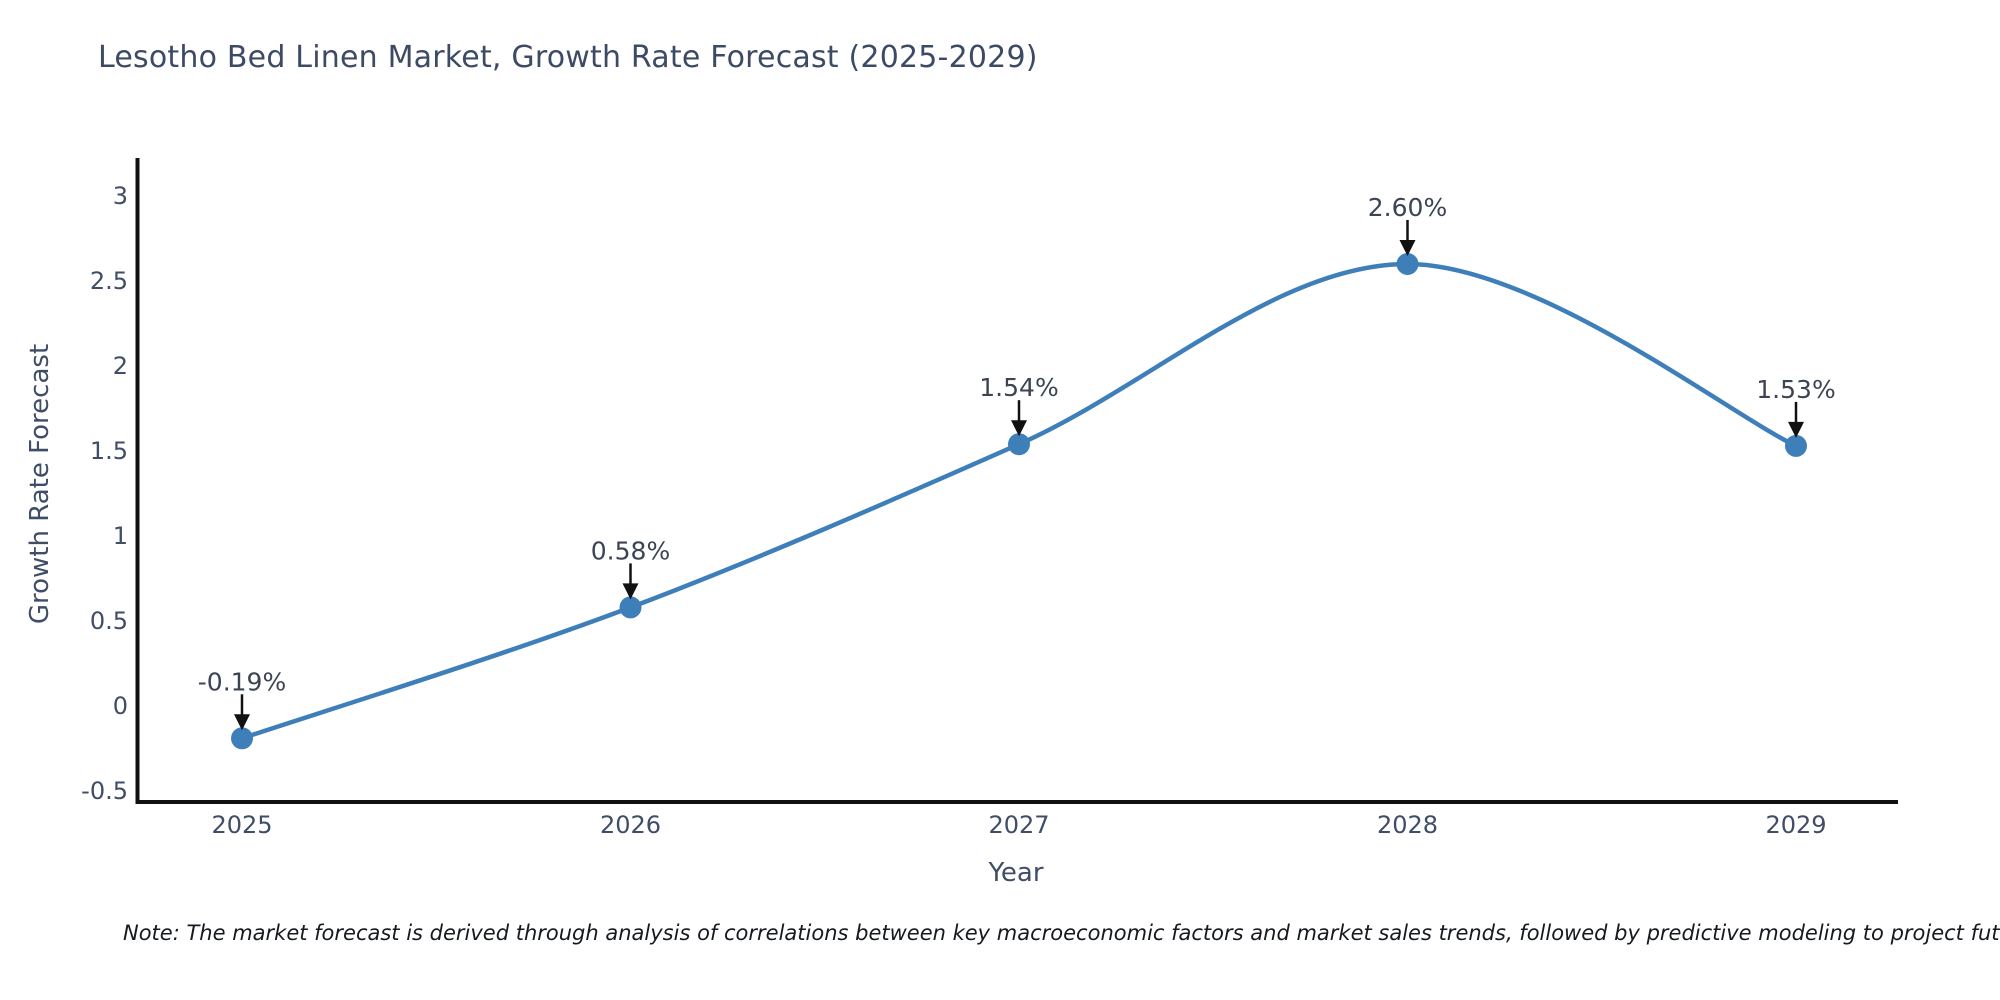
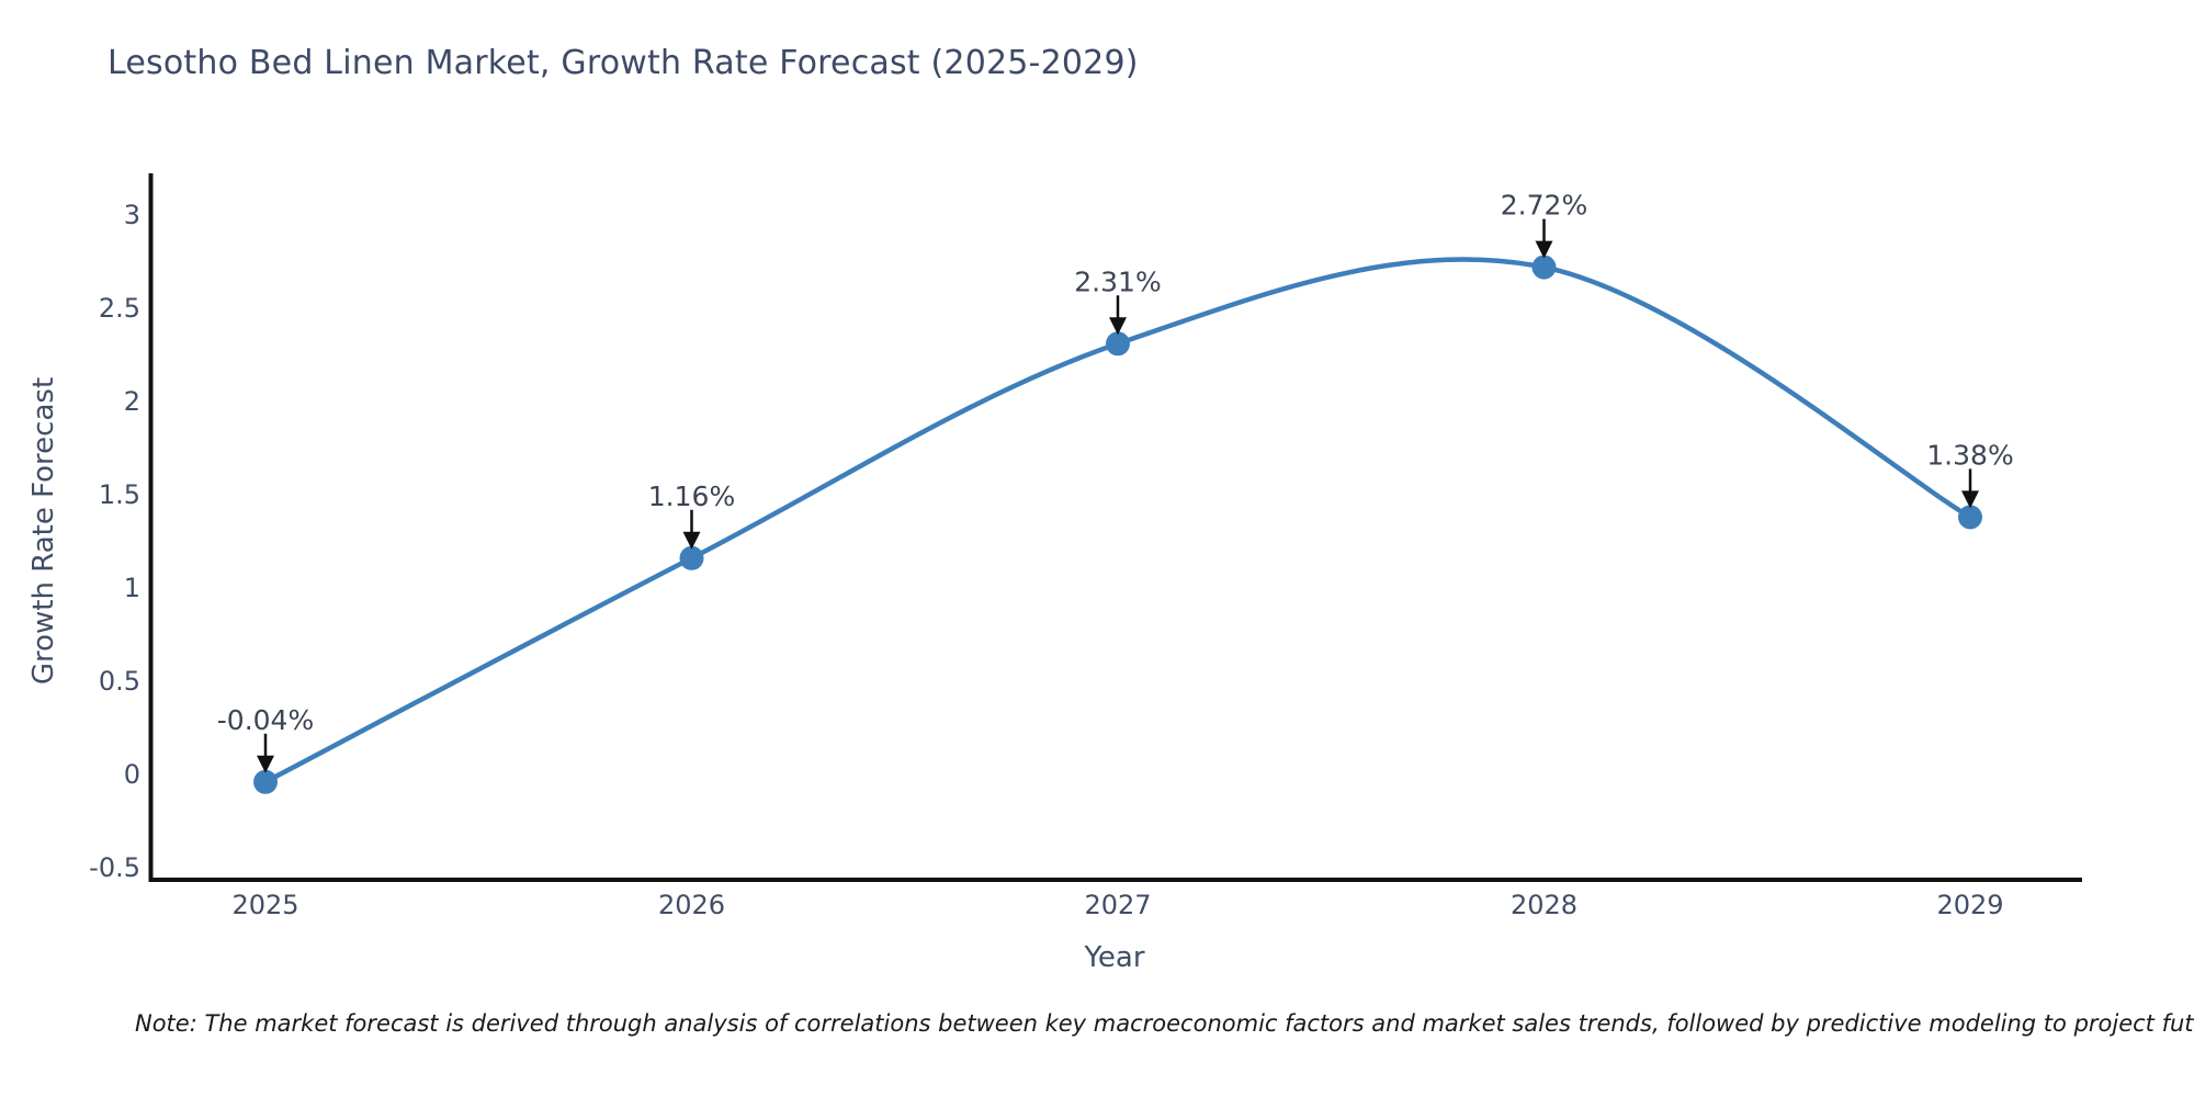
2025: -0.19% -> -0.04%
2026: 0.58% -> 1.16%
2027: 1.54% -> 2.31%
2028: 2.60% -> 2.72%
2029: 1.53% -> 1.38%
